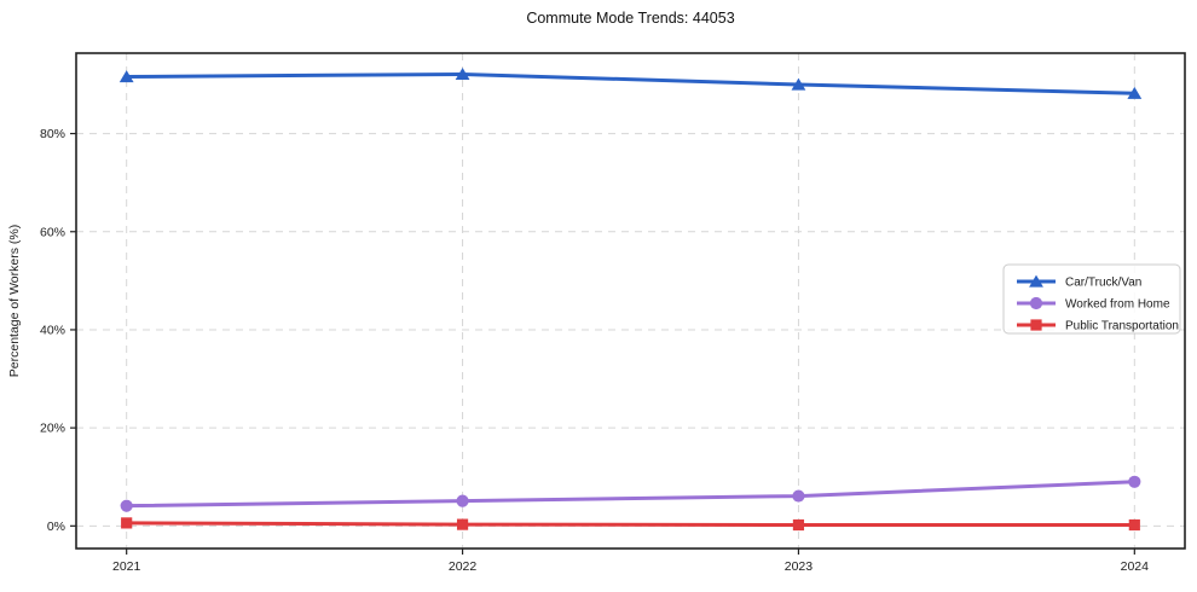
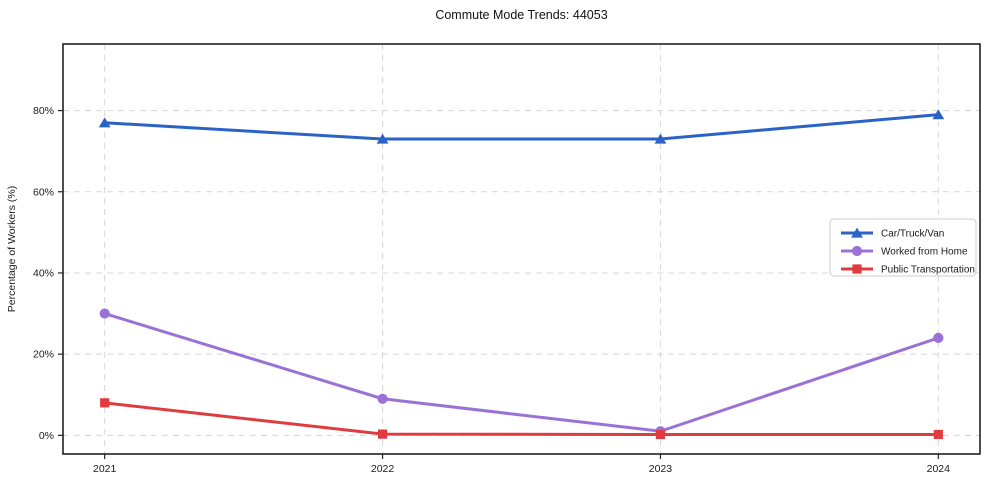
Car/Truck/Van/2021: 92% -> 77%
Worked from Home/2021: 4% -> 30%
Public Transportation/2021: 1% -> 8%
Car/Truck/Van/2022: 92% -> 73%
Worked from Home/2022: 5% -> 9%
Car/Truck/Van/2023: 90% -> 73%
Worked from Home/2023: 6% -> 1%
Car/Truck/Van/2024: 88% -> 79%
Worked from Home/2024: 9% -> 24%
